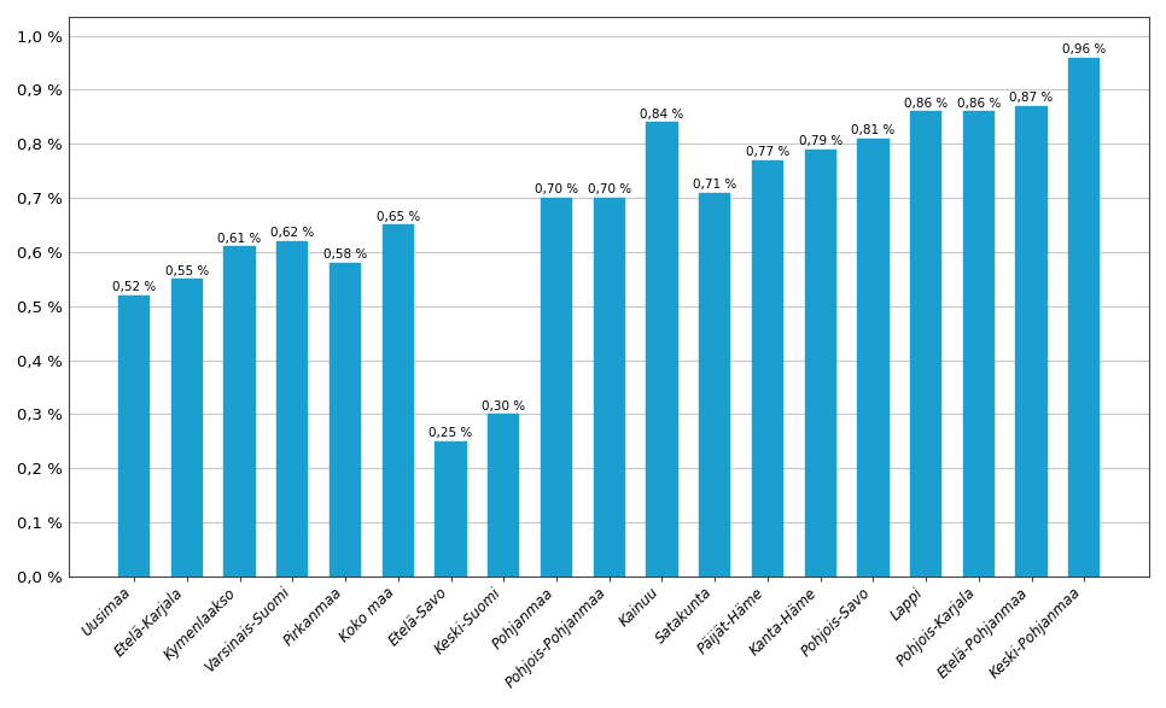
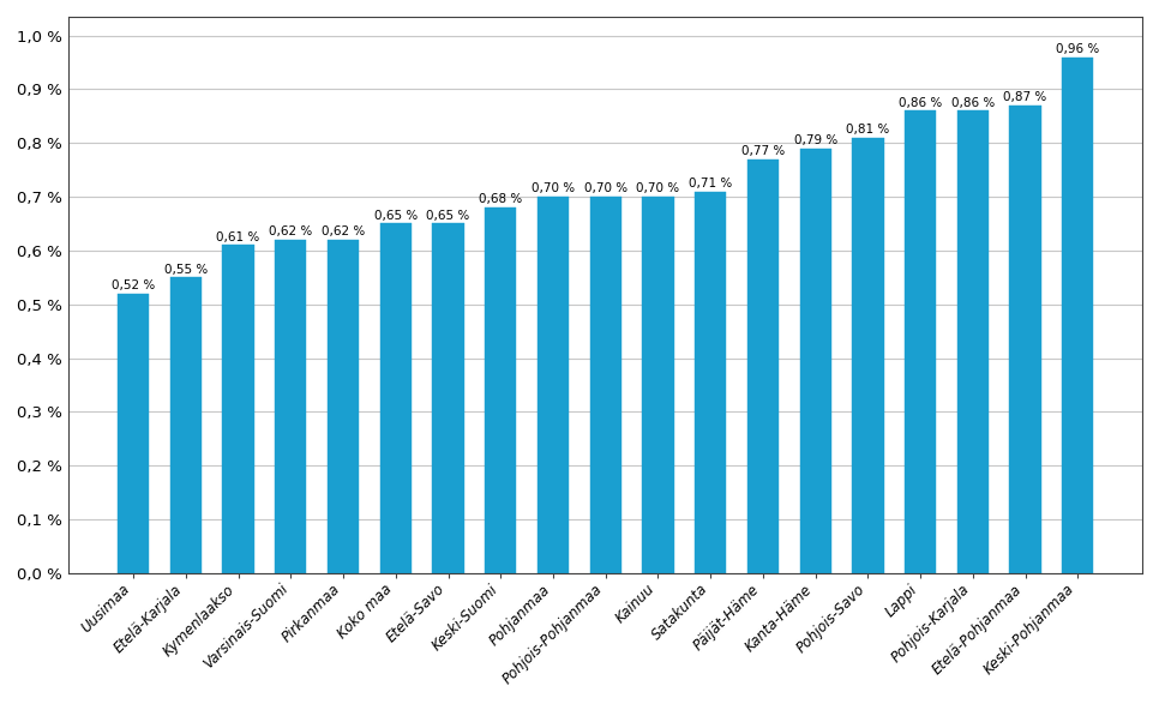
Pirkanmaa: 0,58 -> 0,62
Etelä-Savo: 0,25 -> 0,65
Keski-Suomi: 0,30 -> 0,68
Kainuu: 0,84 -> 0,70
